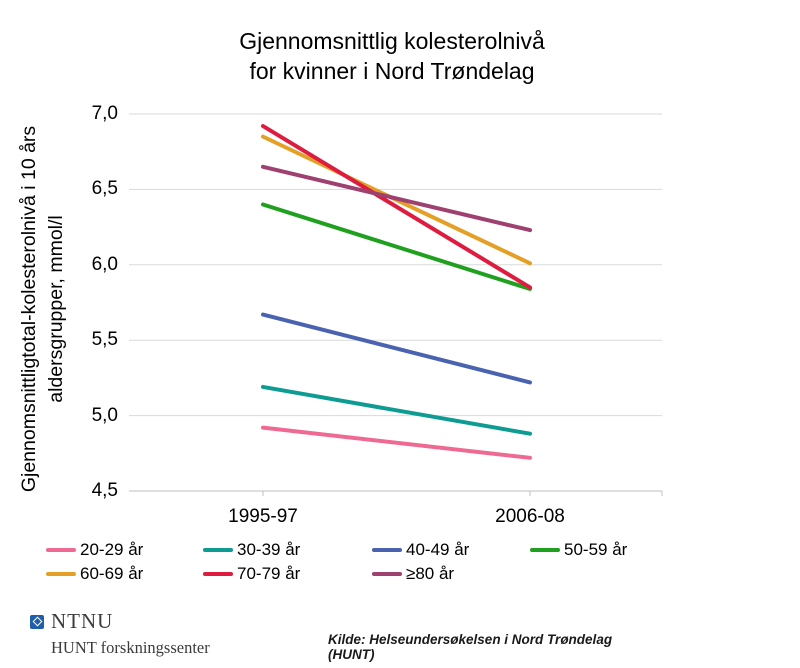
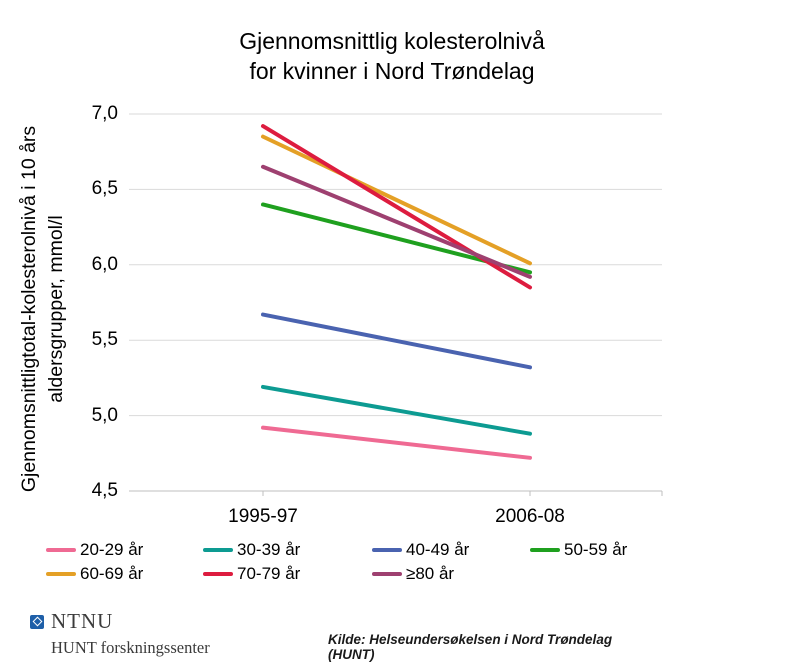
40-49 år/2006-08: 5,22 -> 5,32
50-59 år/2006-08: 5,84 -> 5,95
≥80 år/2006-08: 6,23 -> 5,92
